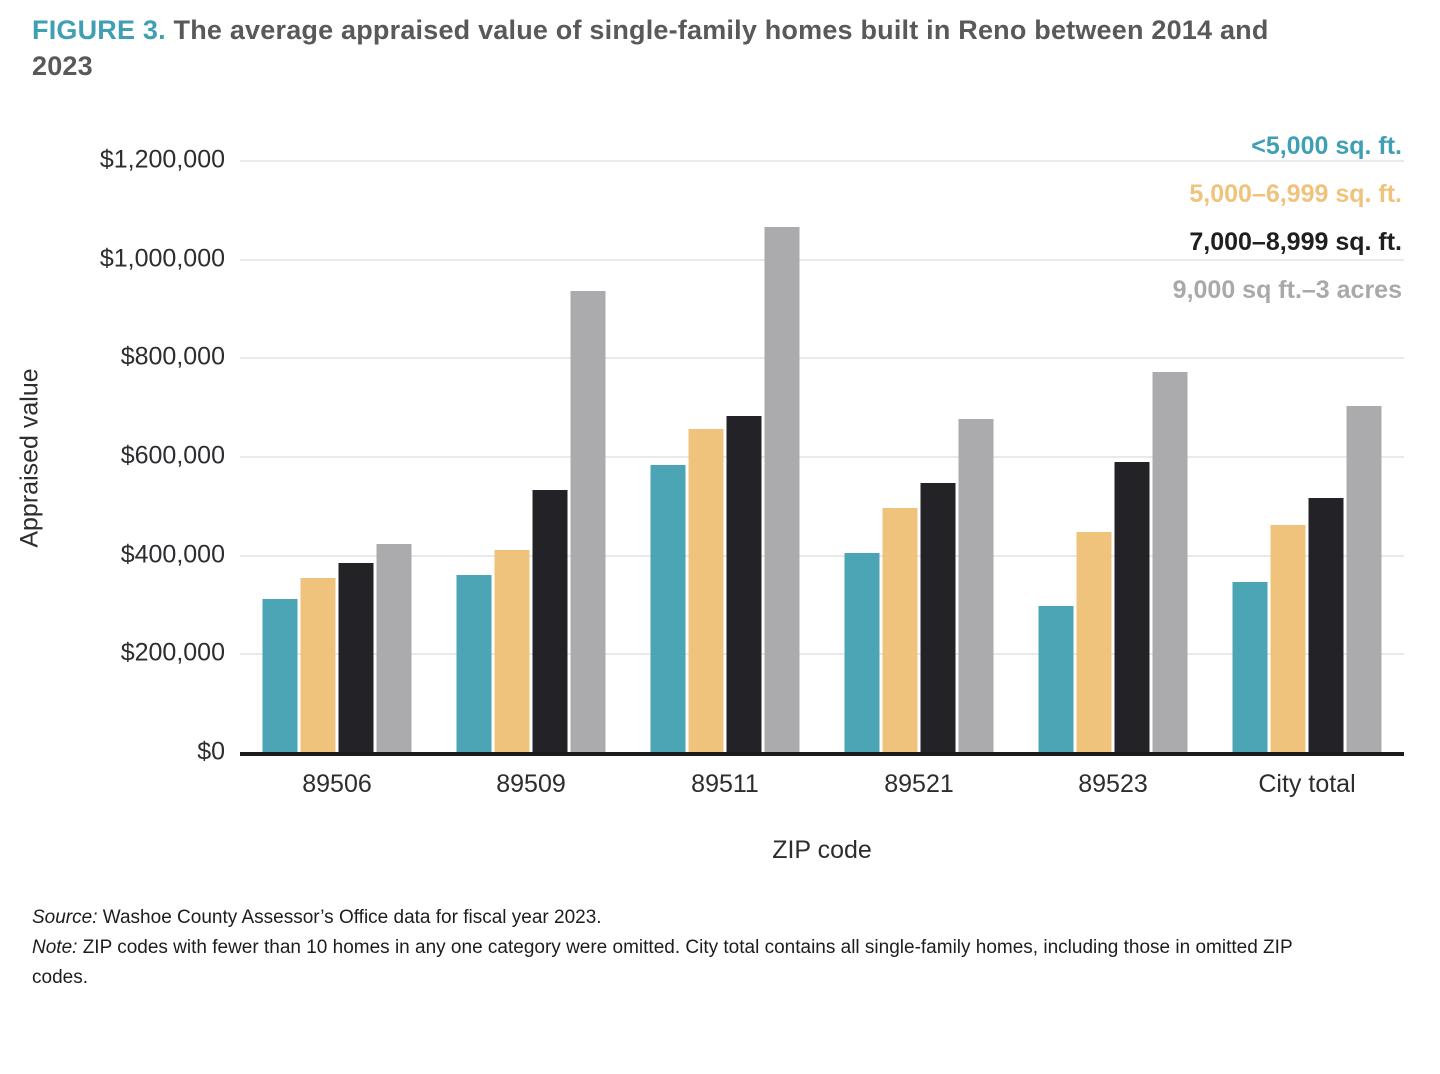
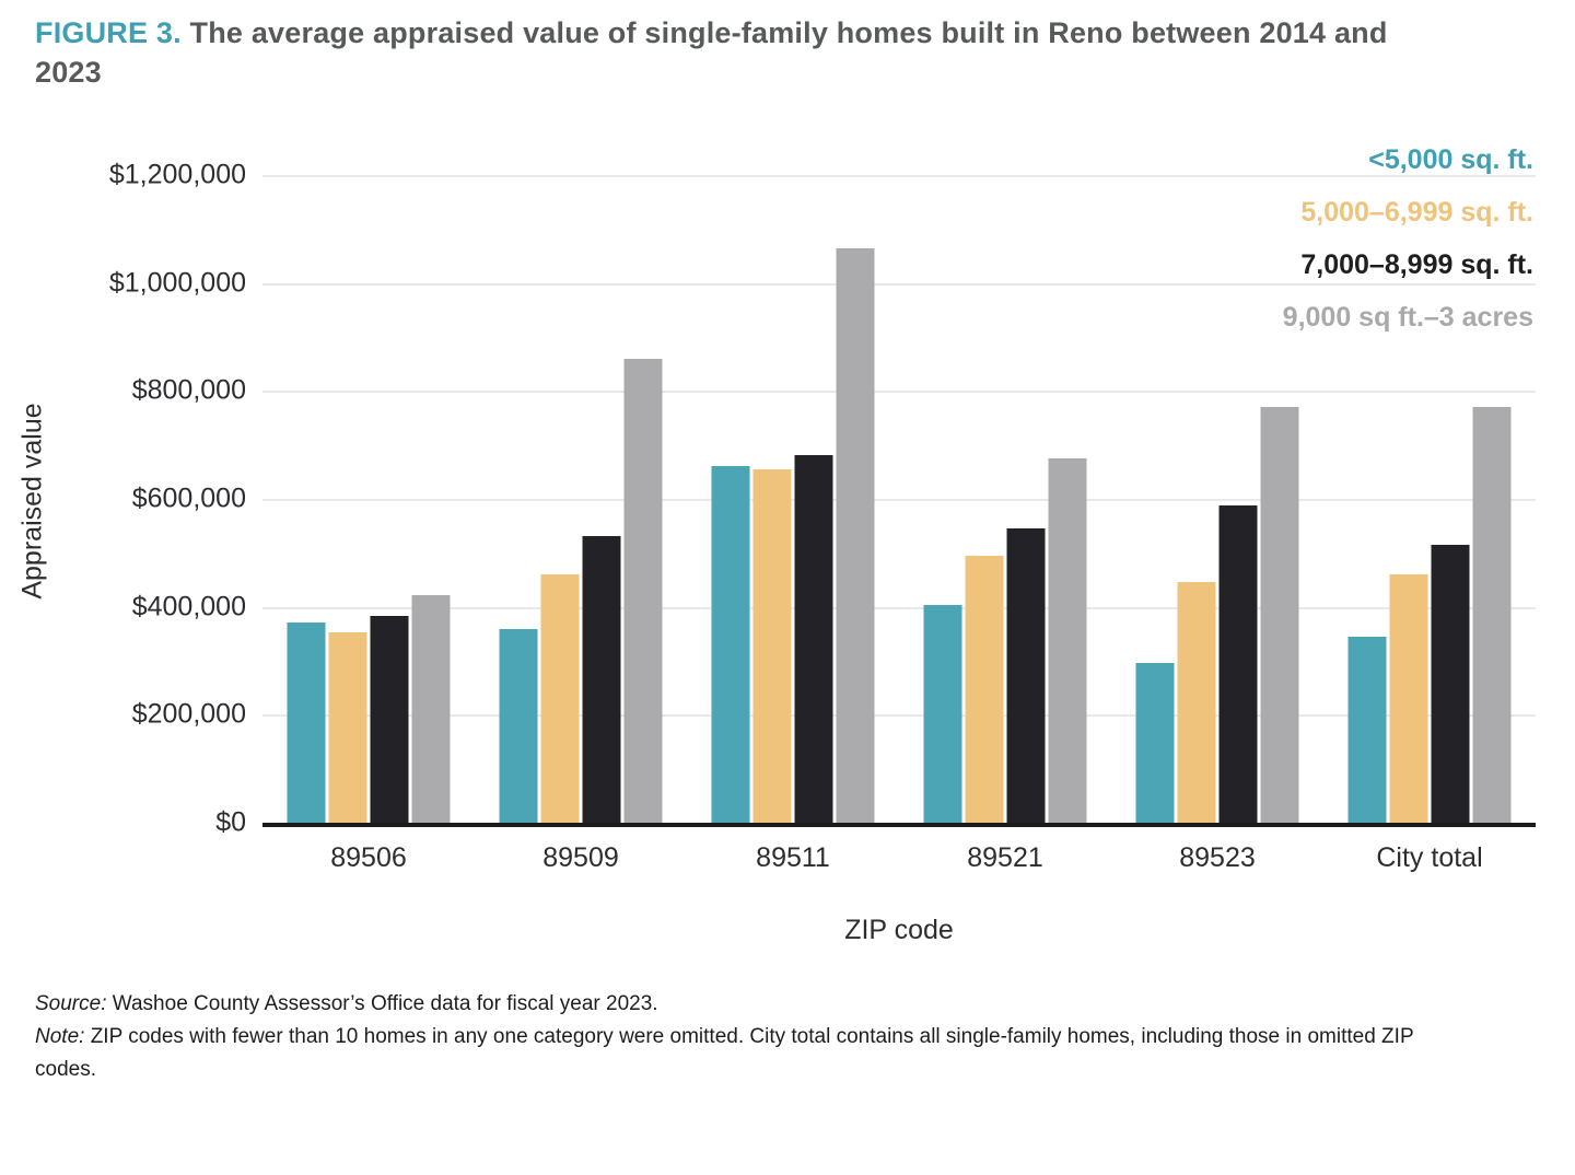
<5,000 sq. ft./89506: $310000 -> $370000
5,000–6,999 sq. ft./89509: $410000 -> $460000
9,000 sq ft.–3 acres/89509: $930000 -> $860000
<5,000 sq. ft./89511: $580000 -> $660000
9,000 sq ft.–3 acres/City total: $700000 -> $770000
